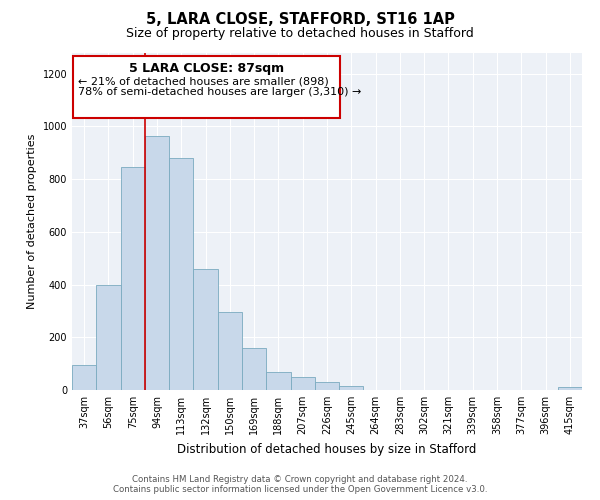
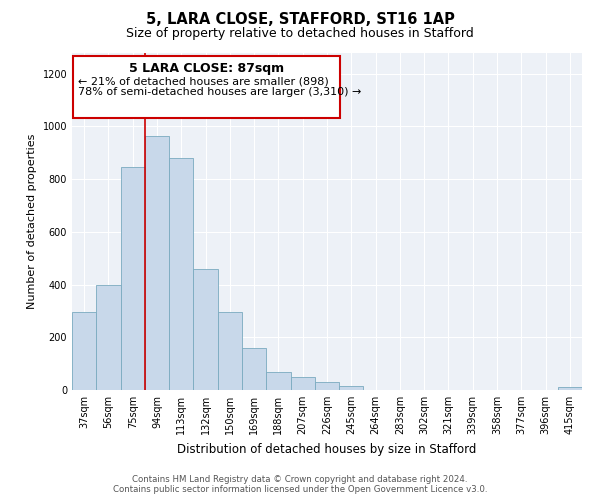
37sqm: 95 -> 295
